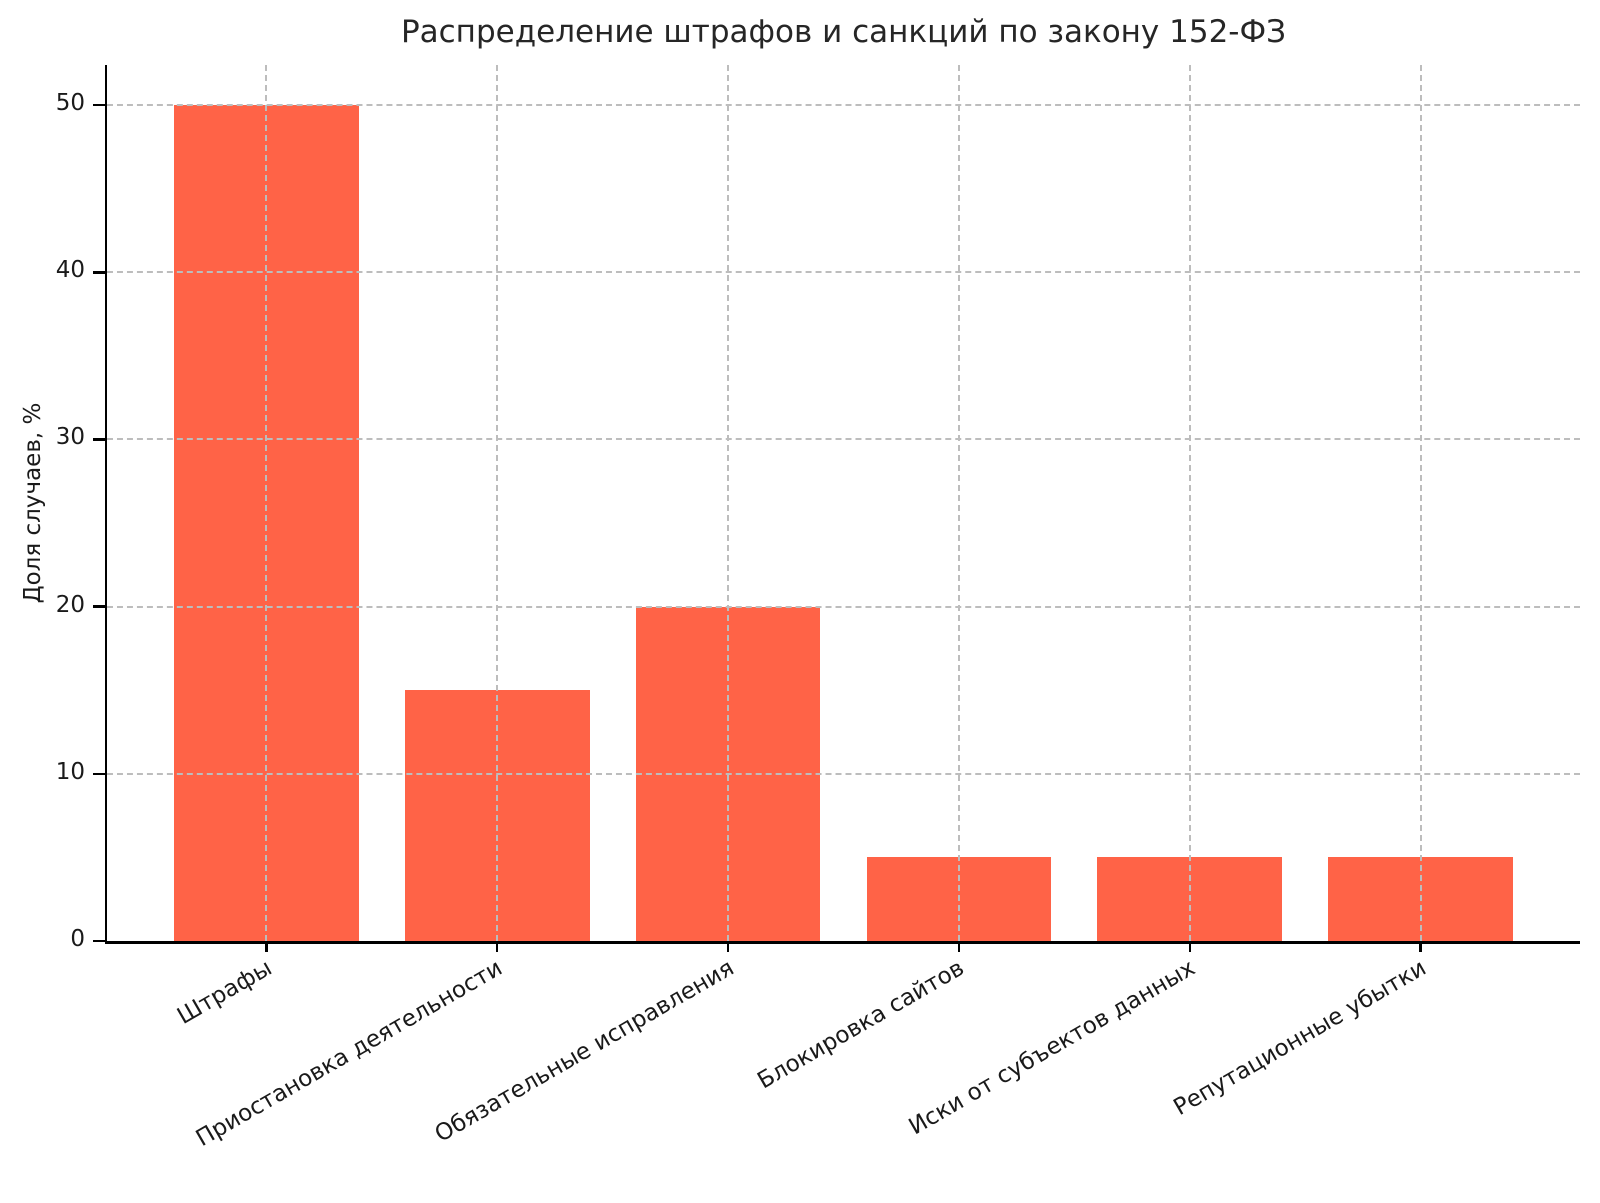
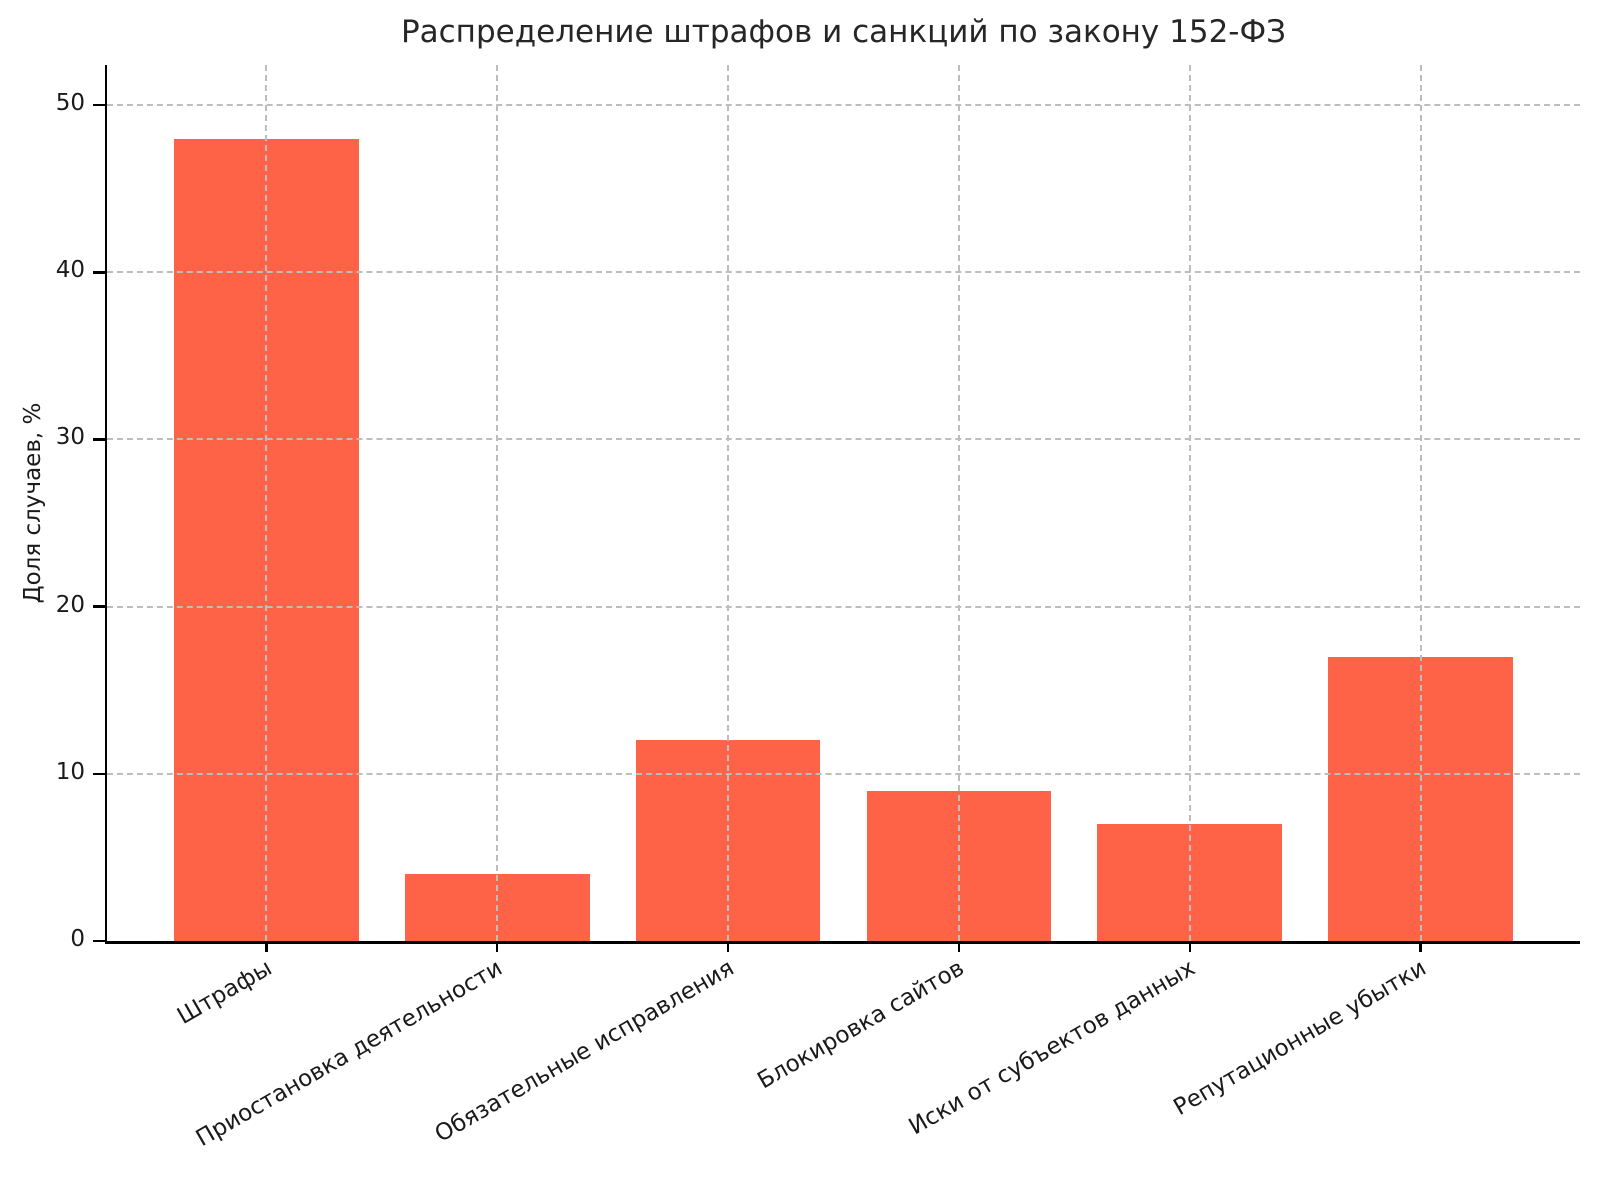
Штрафы: 50 -> 48
Приостановка деятельности: 15 -> 4
Обязательные исправления: 20 -> 12
Блокировка сайтов: 5 -> 9
Иски от субъектов данных: 5 -> 7
Репутационные убытки: 5 -> 17
